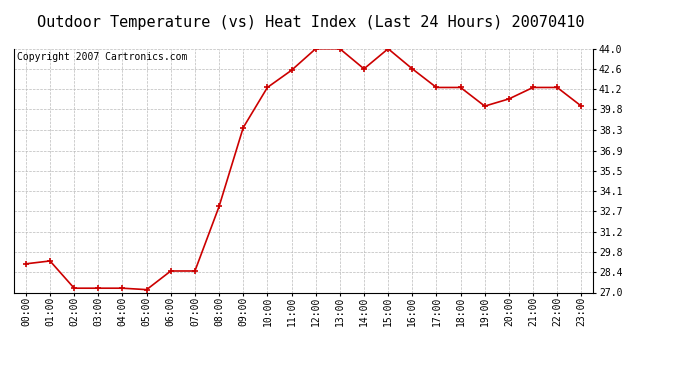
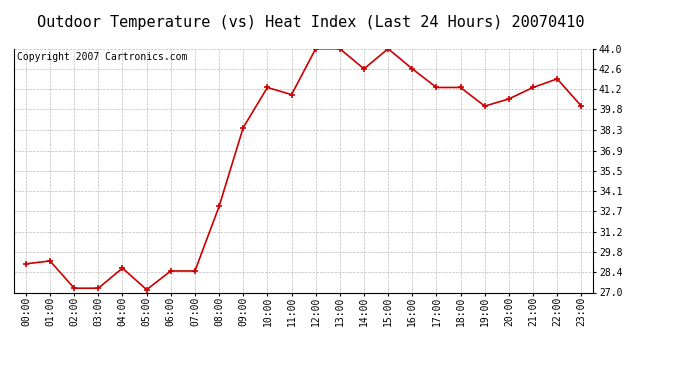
04:00: 27.3 -> 28.7
11:00: 42.5 -> 40.8
22:00: 41.3 -> 41.9
